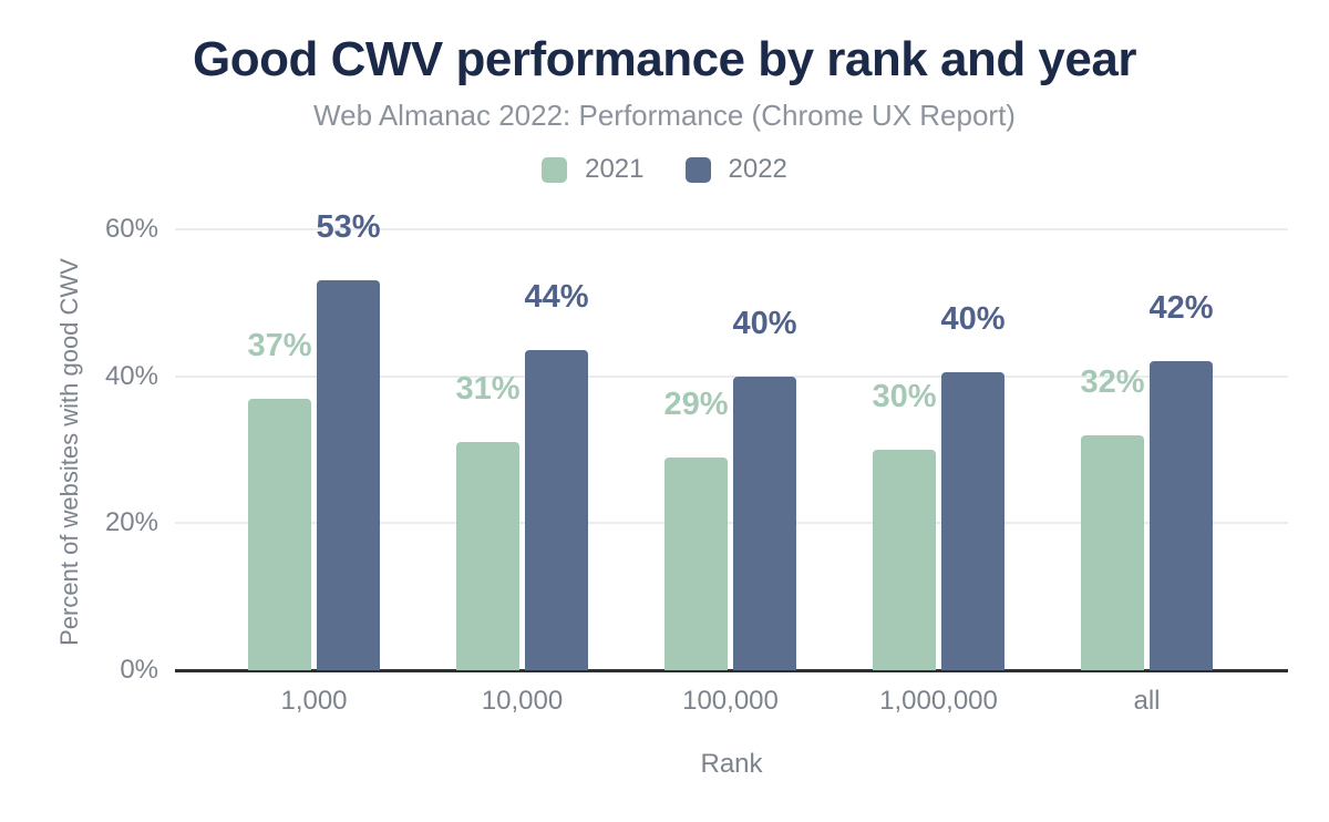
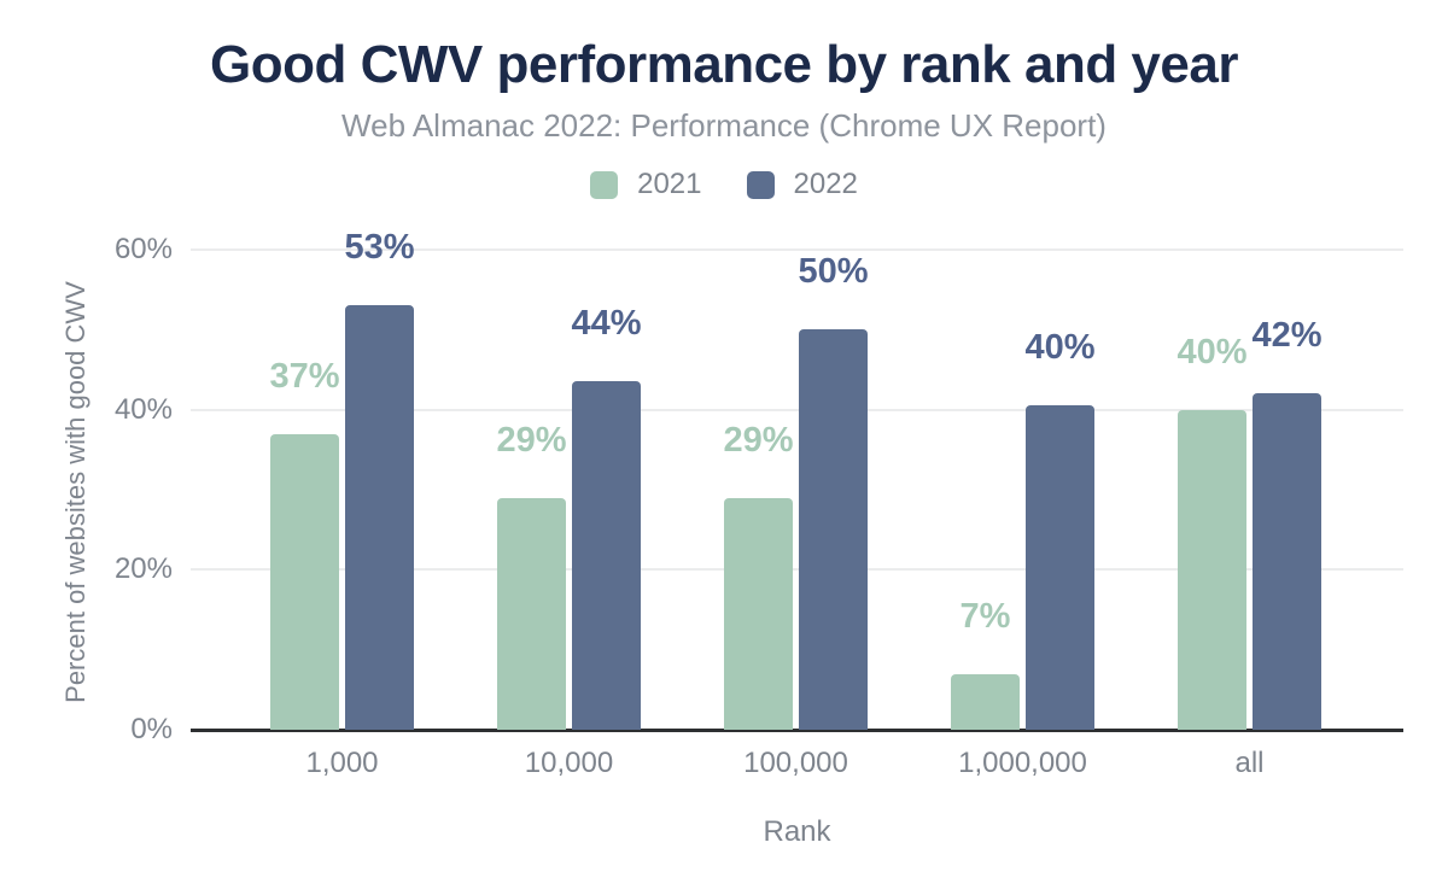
2021/10,000: 31% -> 29%
2022/100,000: 40% -> 50%
2021/1,000,000: 30% -> 7%
2021/all: 32% -> 40%
